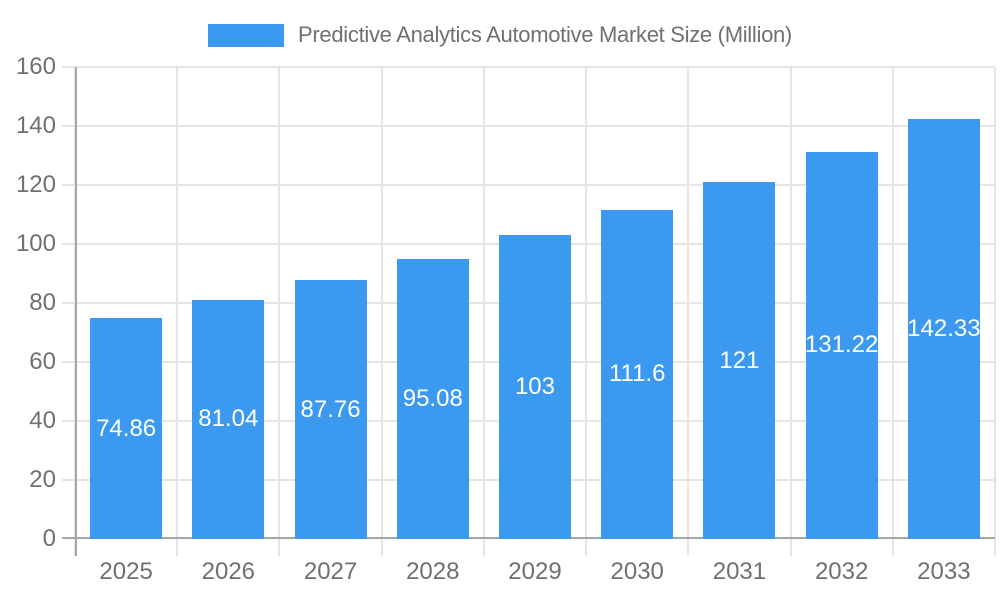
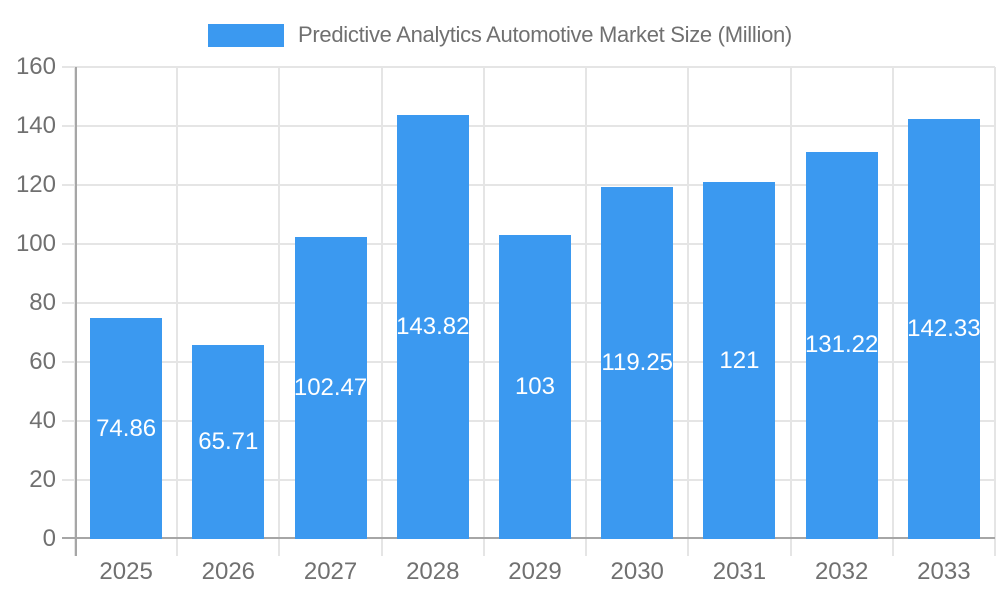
2026: 81.04 -> 65.71
2027: 87.76 -> 102.47
2028: 95.08 -> 143.82
2030: 111.6 -> 119.25
